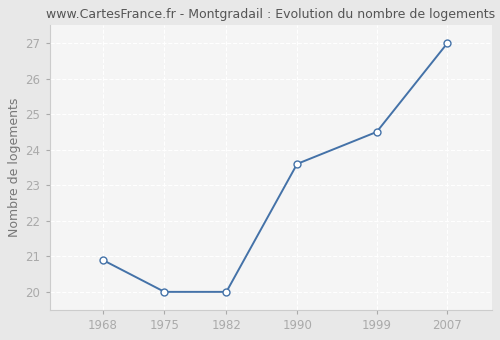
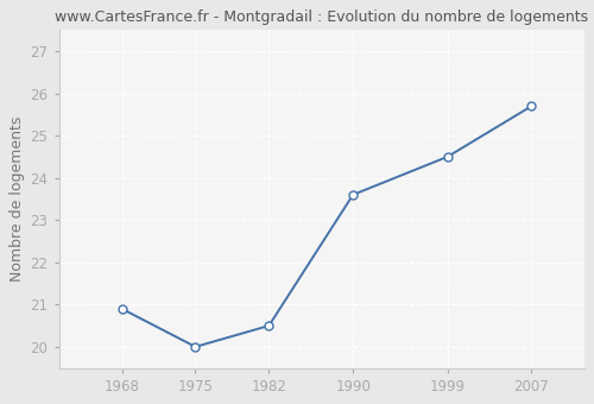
1982: 20.0 -> 20.5
2007: 27.0 -> 25.7
